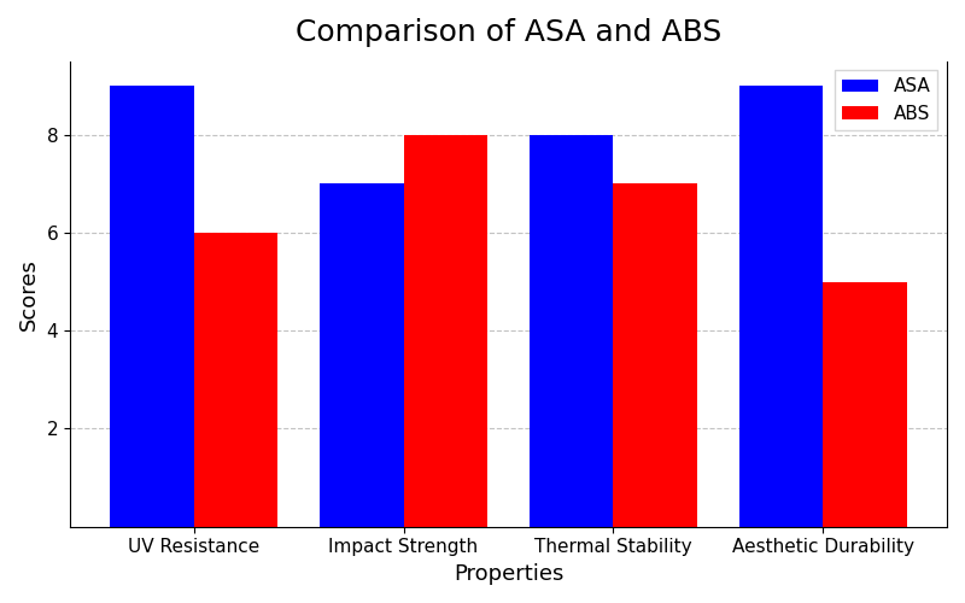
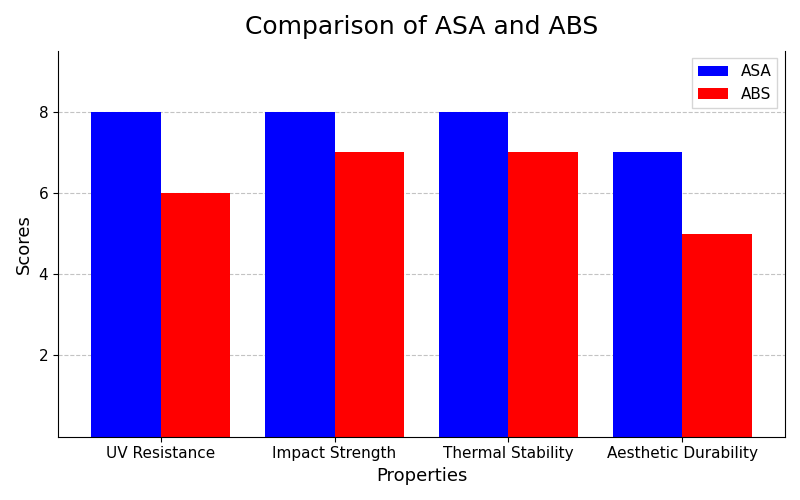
ASA/UV Resistance: 9 -> 8
ASA/Impact Strength: 7 -> 8
ABS/Impact Strength: 8 -> 7
ASA/Aesthetic Durability: 9 -> 7
